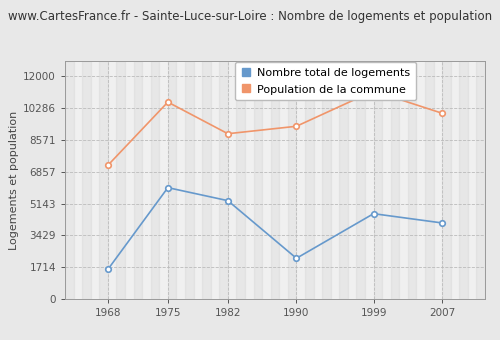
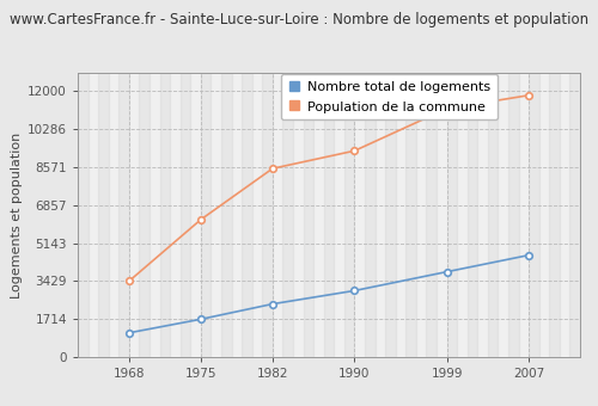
Nombre total de logements/1968: 1600 -> 1100
Population de la commune/1968: 7200 -> 3400
Nombre total de logements/1975: 6000 -> 1700
Population de la commune/1975: 10600 -> 6200
Nombre total de logements/1982: 5300 -> 2400
Population de la commune/1982: 8900 -> 8500
Nombre total de logements/1990: 2200 -> 3000
Nombre total de logements/1999: 4600 -> 3800
Nombre total de logements/2007: 4100 -> 4600
Population de la commune/2007: 10000 -> 11800
